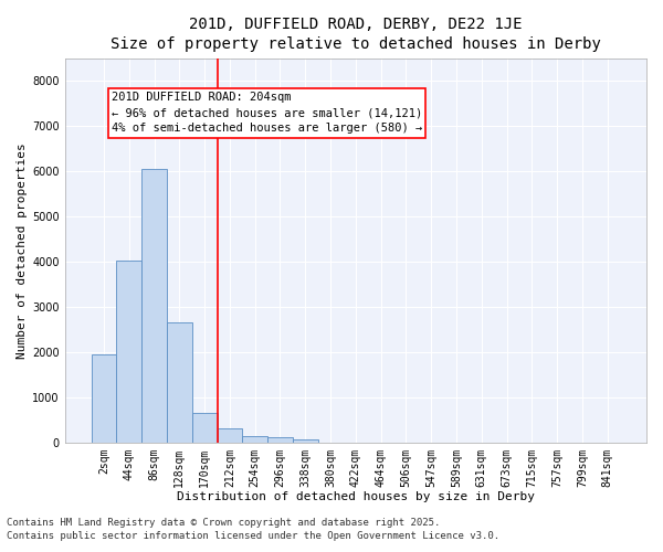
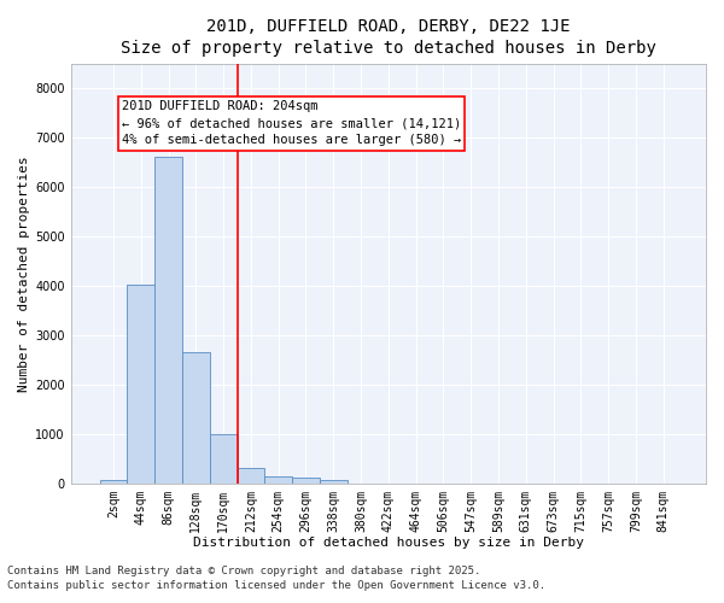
2sqm: 1950 -> 80
86sqm: 6050 -> 6620
170sqm: 650 -> 1000
